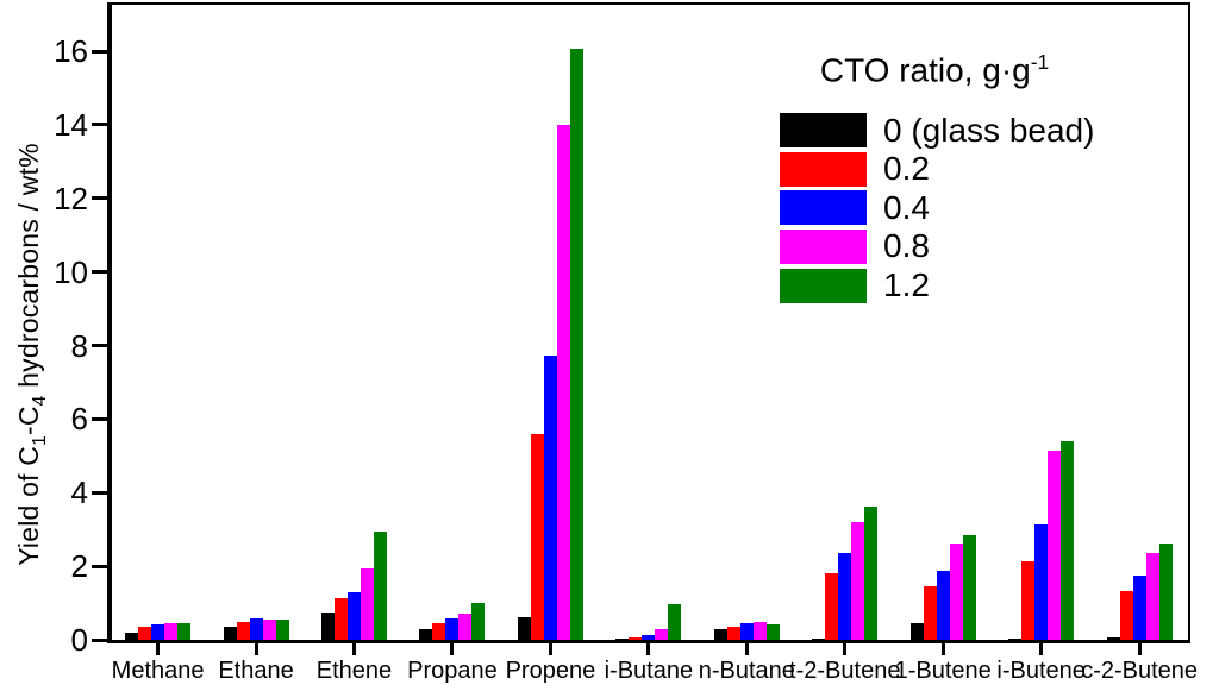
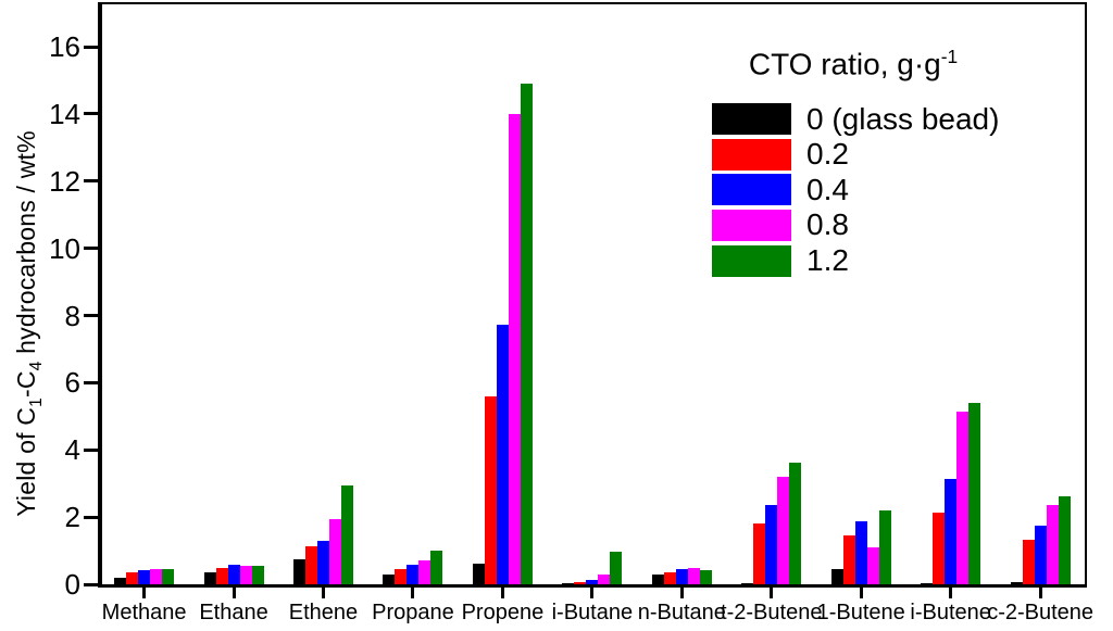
1.2/Propene: 16.1 -> 14.9
0.8/1-Butene: 2.6 -> 1.1
1.2/1-Butene: 2.8 -> 2.2
